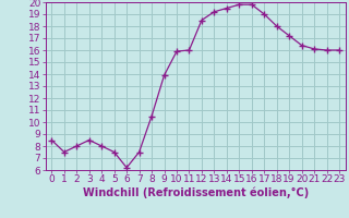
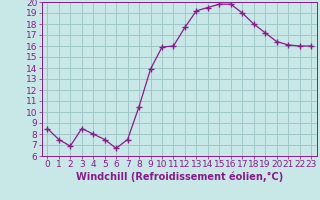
2: 8.0 -> 6.9
6: 6.2 -> 6.7
12: 18.5 -> 17.7
